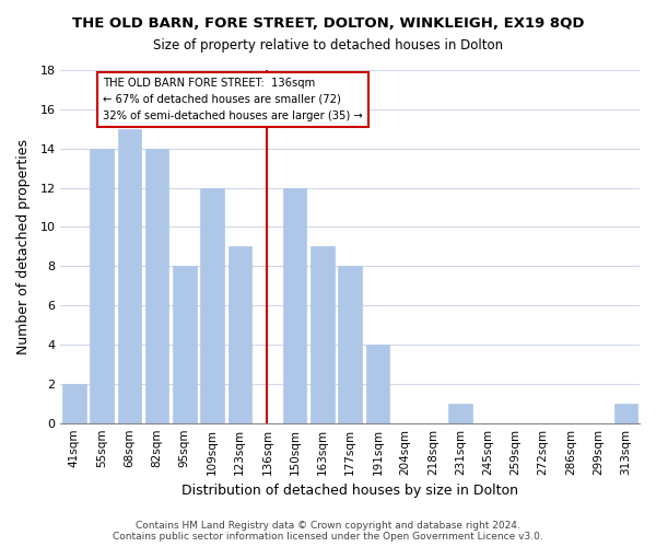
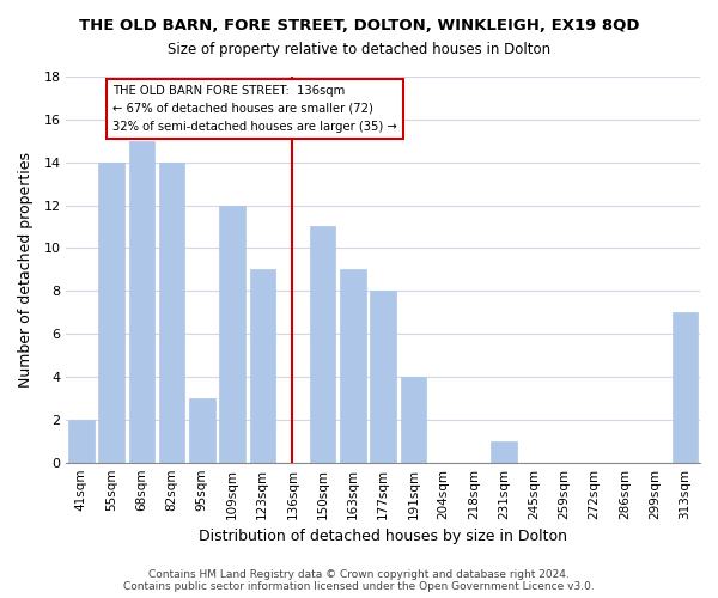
95sqm: 8 -> 3
150sqm: 12 -> 11
313sqm: 1 -> 7
